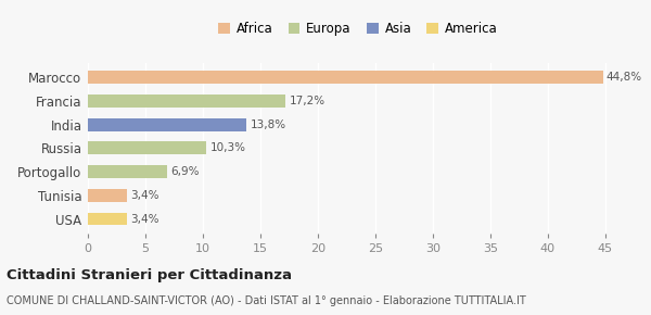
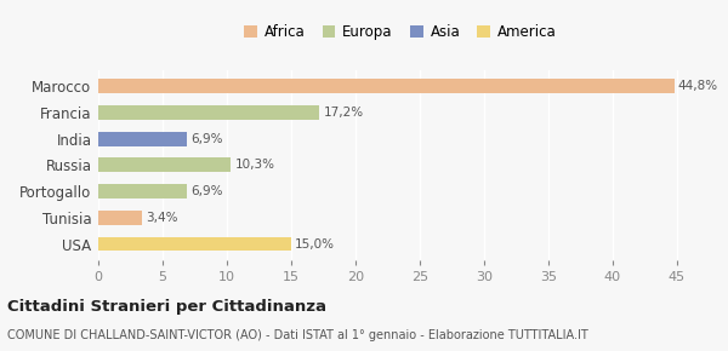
India: 13,8% -> 6,9%
USA: 3,4% -> 15,0%
